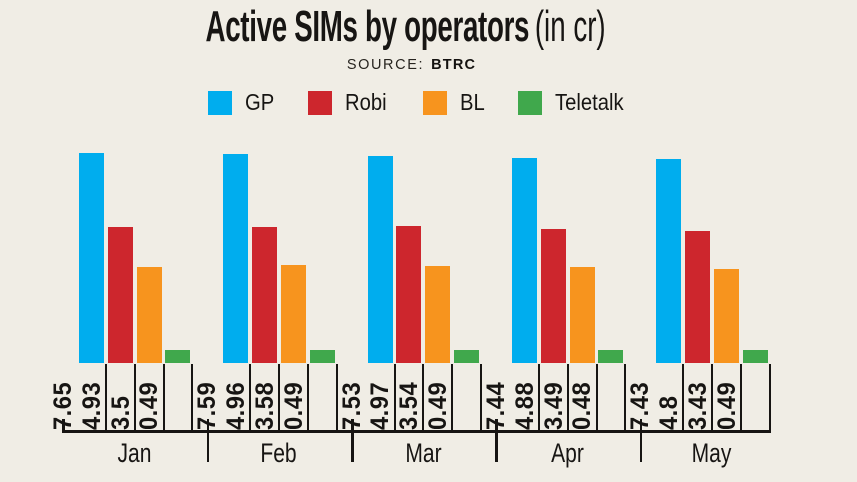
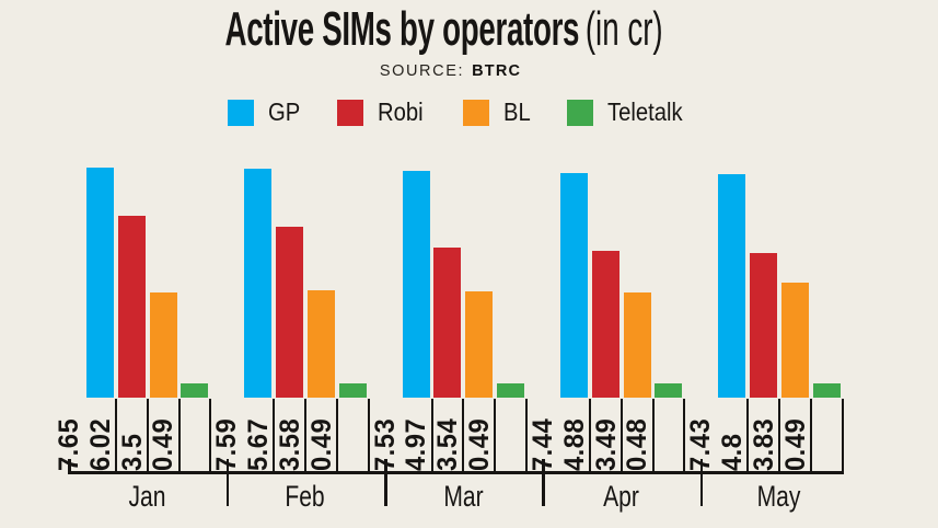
Robi/Jan: 4.93 -> 6.02
Robi/Feb: 4.96 -> 5.67
BL/May: 3.43 -> 3.83
